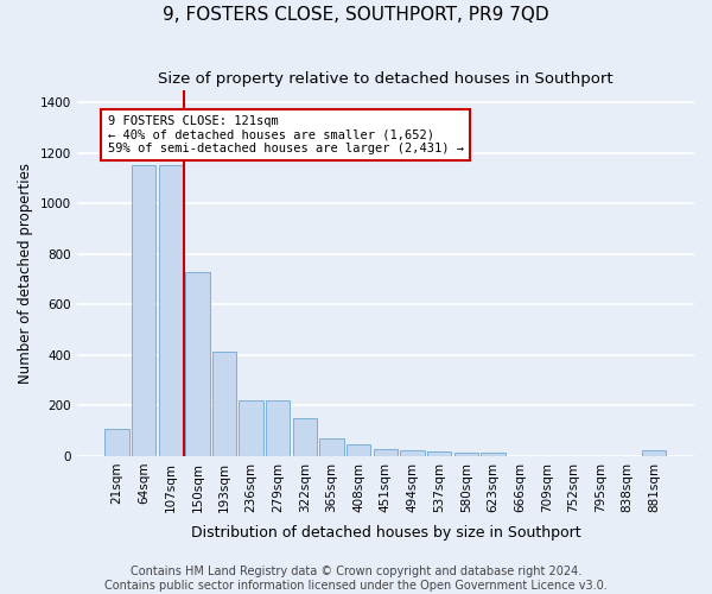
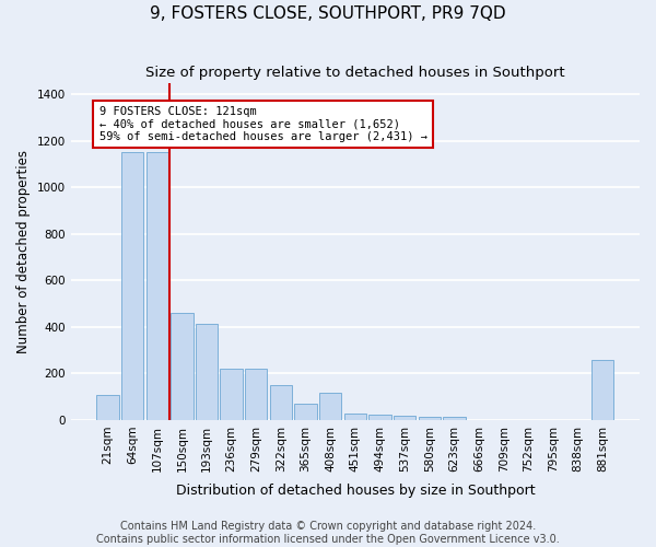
150sqm: 730 -> 460
408sqm: 45 -> 115
881sqm: 25 -> 260
